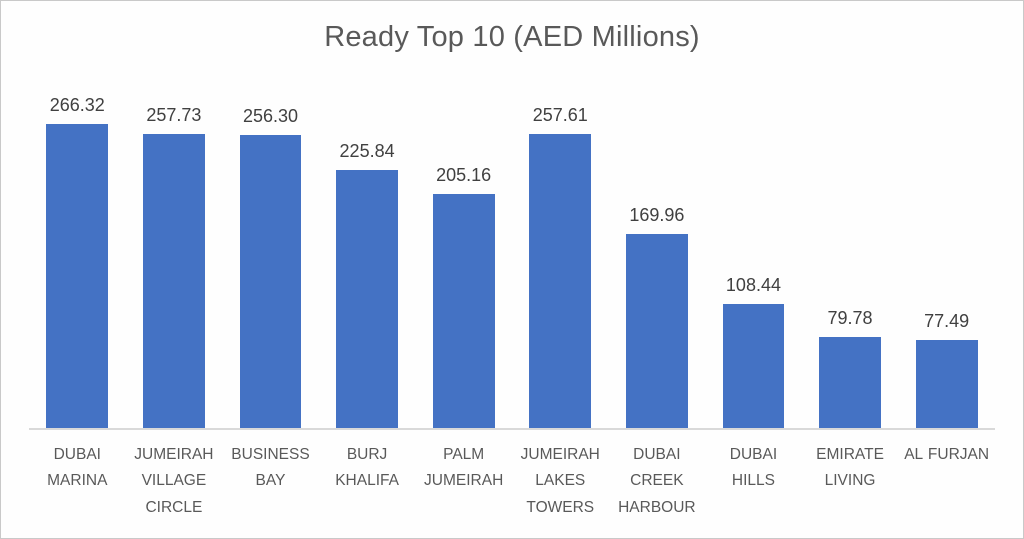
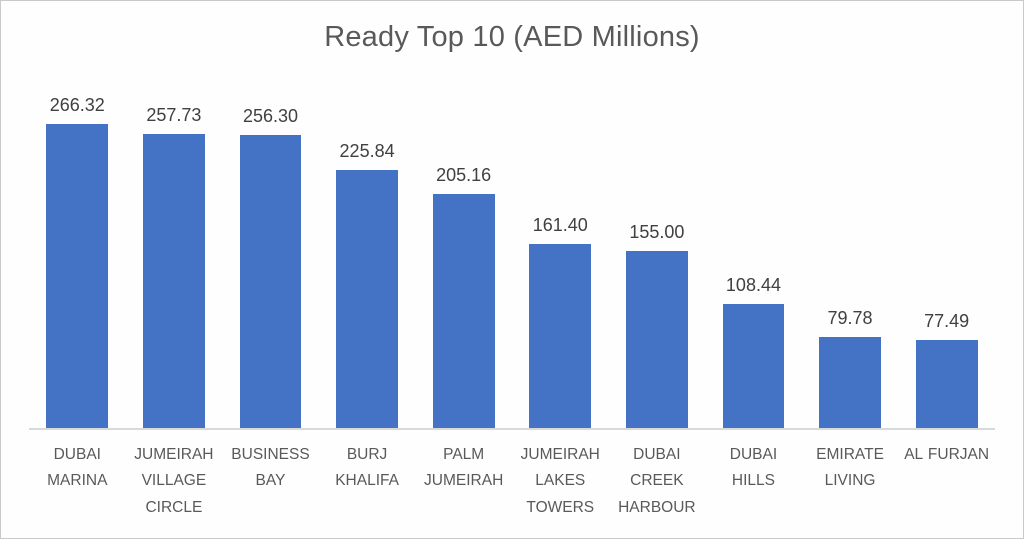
JUMEIRAH LAKES TOWERS: 257.61 -> 161.40
DUBAI CREEK HARBOUR: 169.96 -> 155.00
